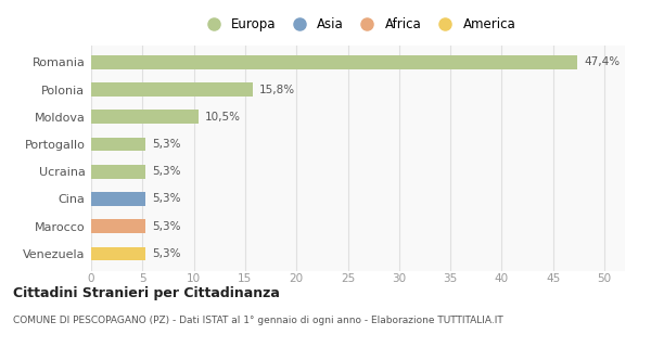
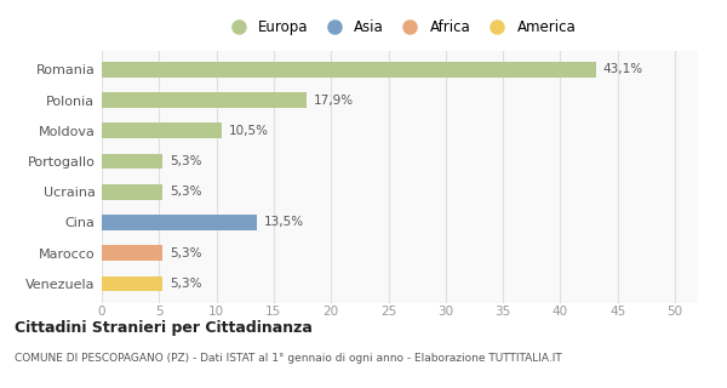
Romania: 47,4% -> 43,1%
Polonia: 15,8% -> 17,9%
Cina: 5,3% -> 13,5%
